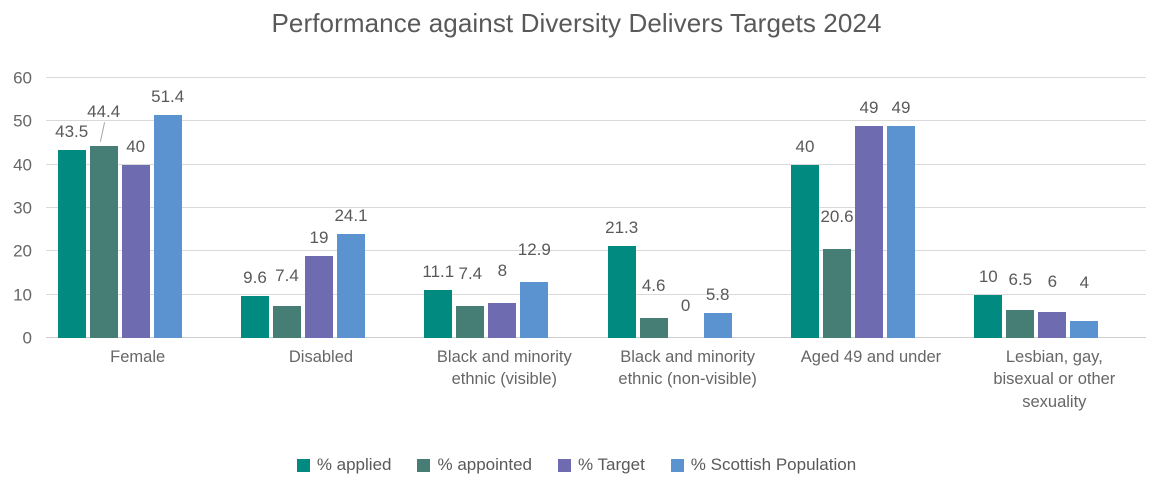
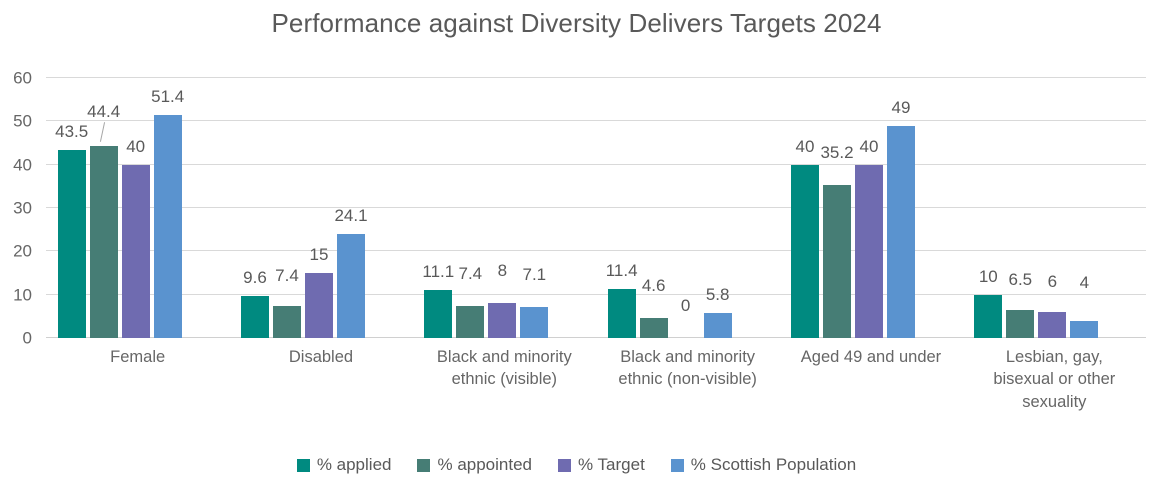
% Target/Disabled: 19 -> 15
% Scottish Population/Black and minority ethnic (visible): 12.9 -> 7.1
% applied/Black and minority ethnic (non-visible): 21.3 -> 11.4
% appointed/Aged 49 and under: 20.6 -> 35.2
% Target/Aged 49 and under: 49 -> 40
